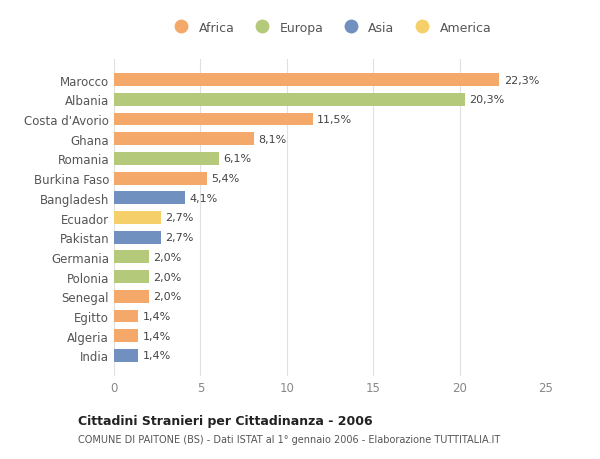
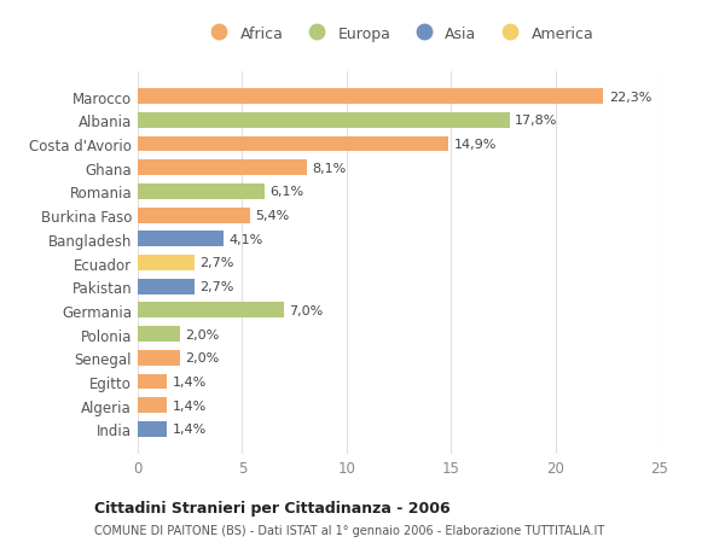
Albania: 20,3% -> 17,8%
Costa d'Avorio: 11,5% -> 14,9%
Germania: 2,0% -> 7,0%
